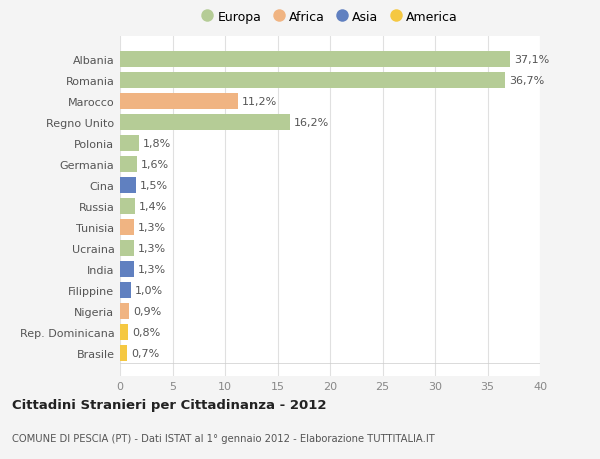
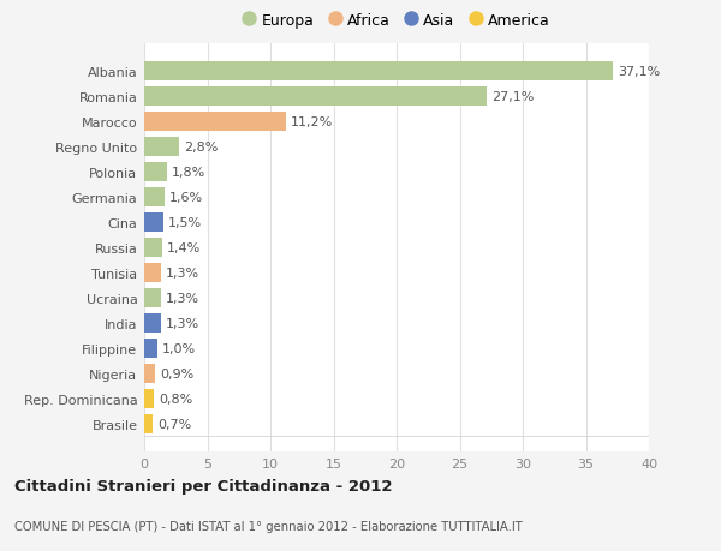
Romania: 36,7% -> 27,1%
Regno Unito: 16,2% -> 2,8%
